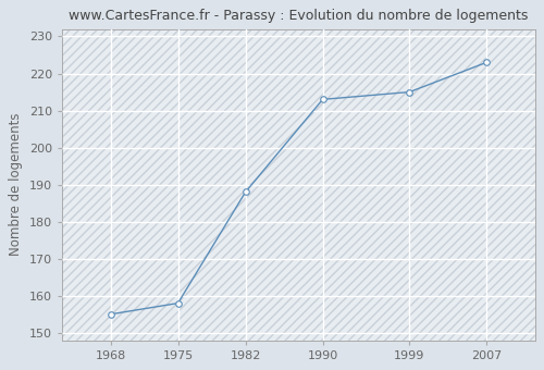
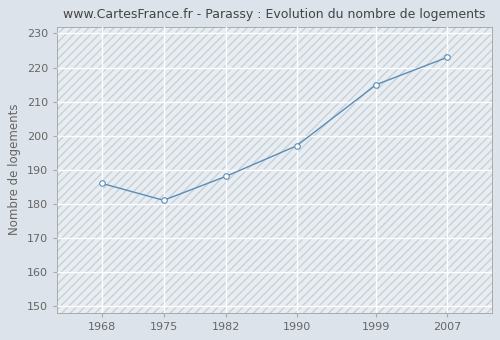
1968: 155 -> 186
1975: 158 -> 181
1990: 213 -> 197
